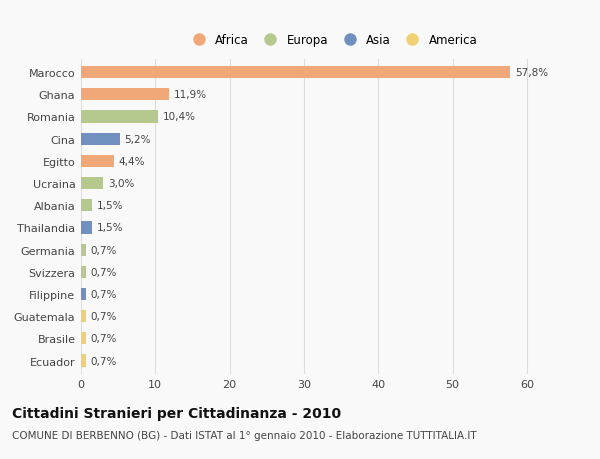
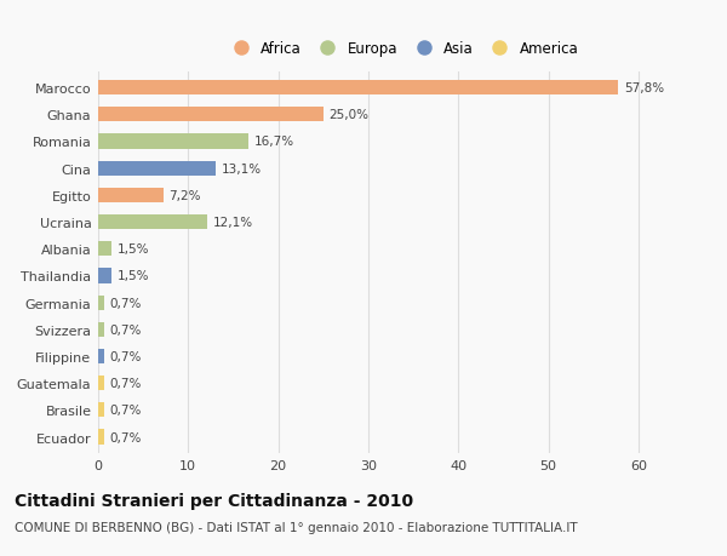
Ghana: 11,9% -> 25,0%
Romania: 10,4% -> 16,7%
Cina: 5,2% -> 13,1%
Egitto: 4,4% -> 7,2%
Ucraina: 3,0% -> 12,1%
